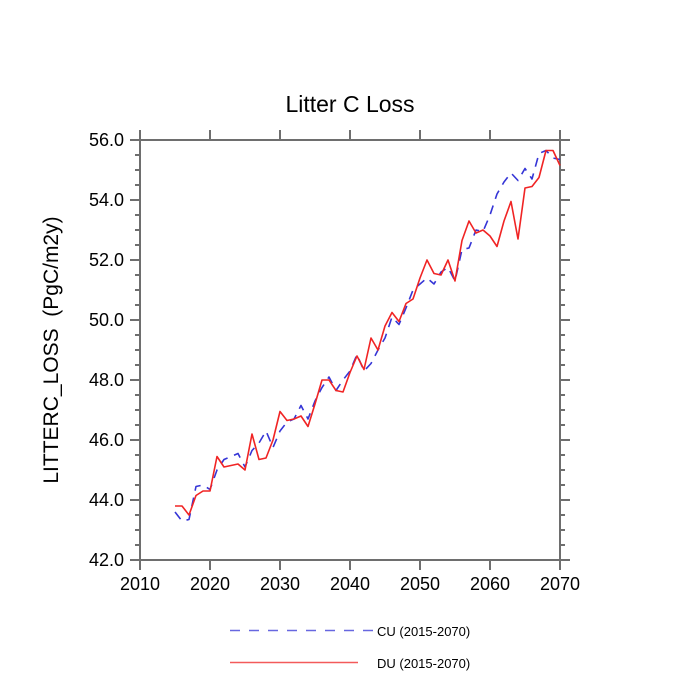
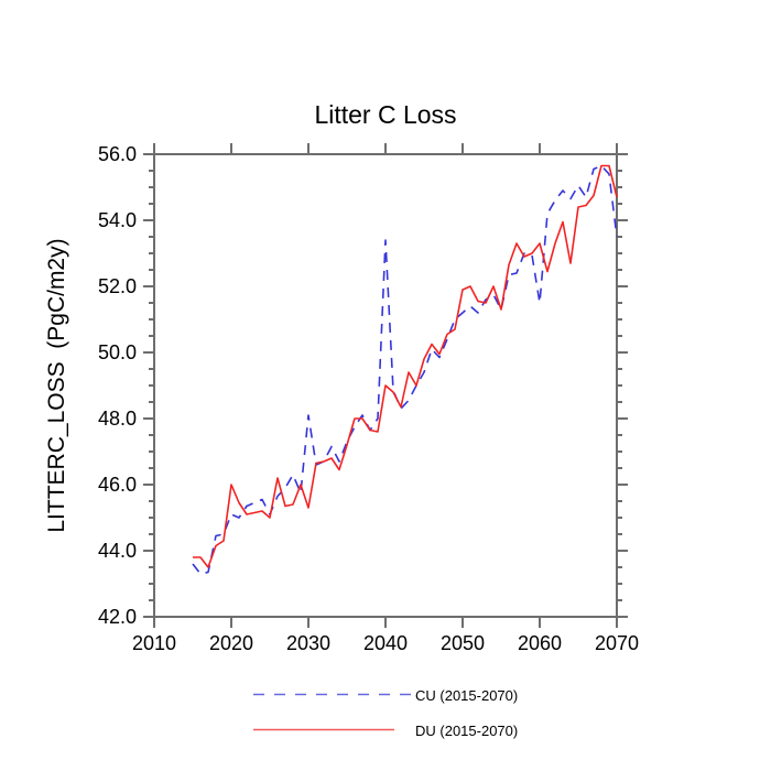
CU (2015-2070)/2020: 44.4 -> 45.1
DU (2015-2070)/2020: 44.3 -> 46.0
CU (2015-2070)/2030: 46.3 -> 48.1
DU (2015-2070)/2030: 47.0 -> 45.3
CU (2015-2070)/2040: 48.3 -> 53.4
DU (2015-2070)/2040: 48.2 -> 49.0
DU (2015-2070)/2050: 51.4 -> 51.9
CU (2015-2070)/2060: 53.5 -> 51.5
DU (2015-2070)/2060: 52.8 -> 53.3
CU (2015-2070)/2070: 55.4 -> 53.5
DU (2015-2070)/2070: 55.1 -> 54.7
